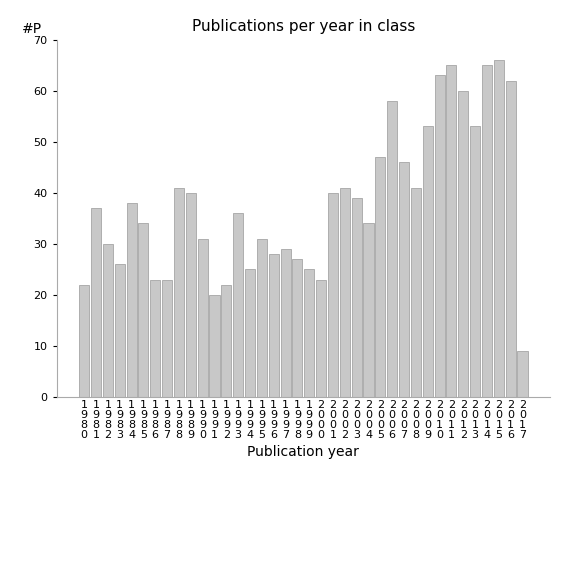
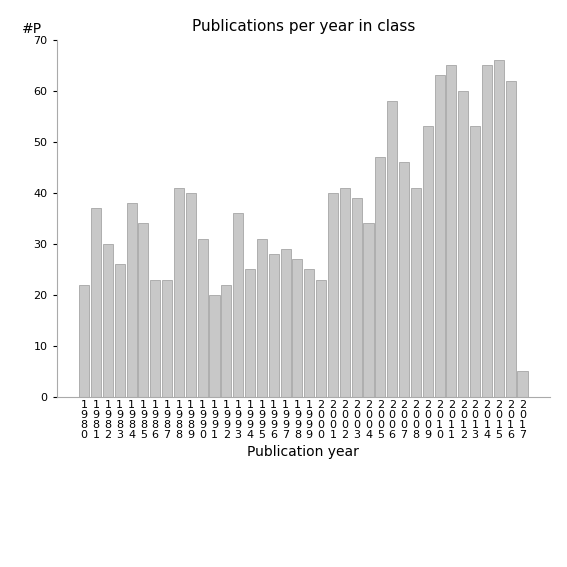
2 0 1 7: 9 -> 5
